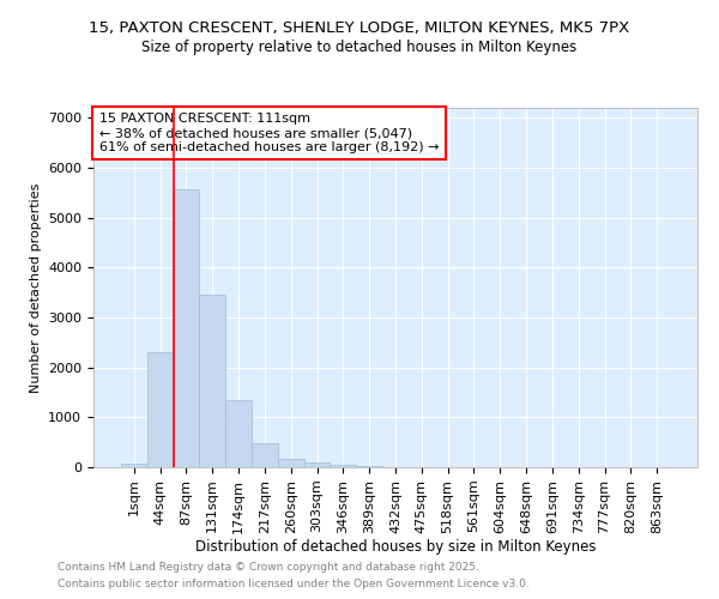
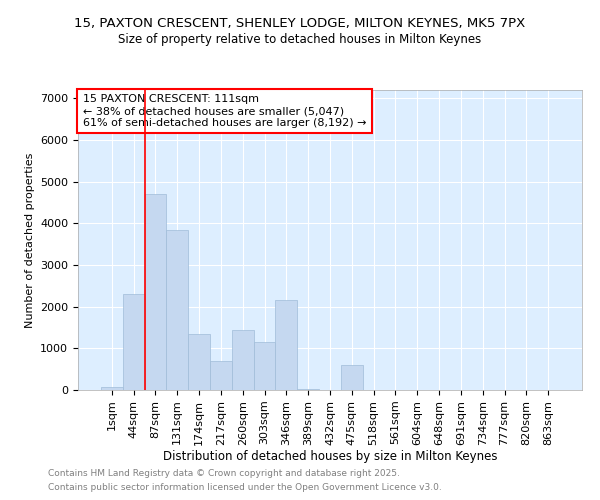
87sqm: 5580 -> 4700
131sqm: 3450 -> 3850
217sqm: 480 -> 700
260sqm: 170 -> 1450
303sqm: 90 -> 1150
346sqm: 60 -> 2150
475sqm: 0 -> 600
